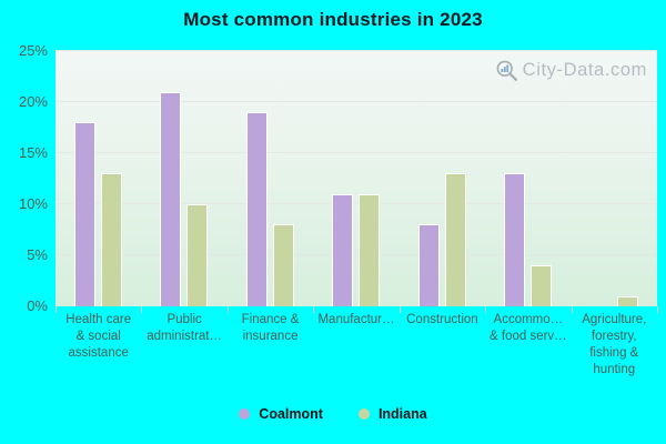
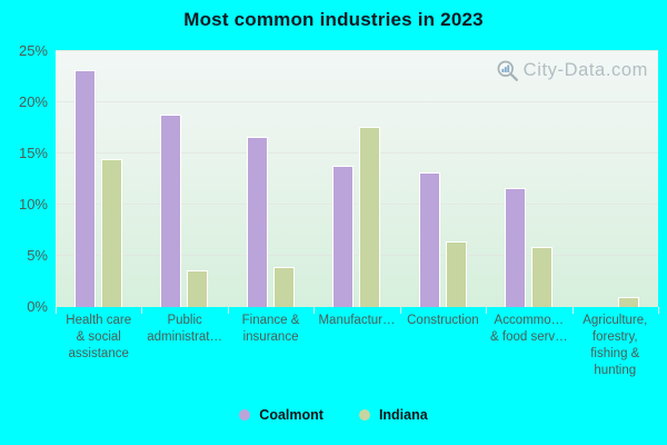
Coalmont/Health care & social assistance: 18% -> 23%
Indiana/Health care & social assistance: 13% -> 14%
Coalmont/Public administrat…: 21% -> 19%
Indiana/Public administrat…: 10% -> 4%
Coalmont/Finance & insurance: 19% -> 17%
Indiana/Finance & insurance: 8% -> 4%
Coalmont/Manufactur…: 11% -> 14%
Indiana/Manufactur…: 11% -> 18%
Coalmont/Construction: 8% -> 13%
Indiana/Construction: 13% -> 6%
Coalmont/Accommo… & food serv…: 13% -> 12%
Indiana/Accommo… & food serv…: 4% -> 6%
